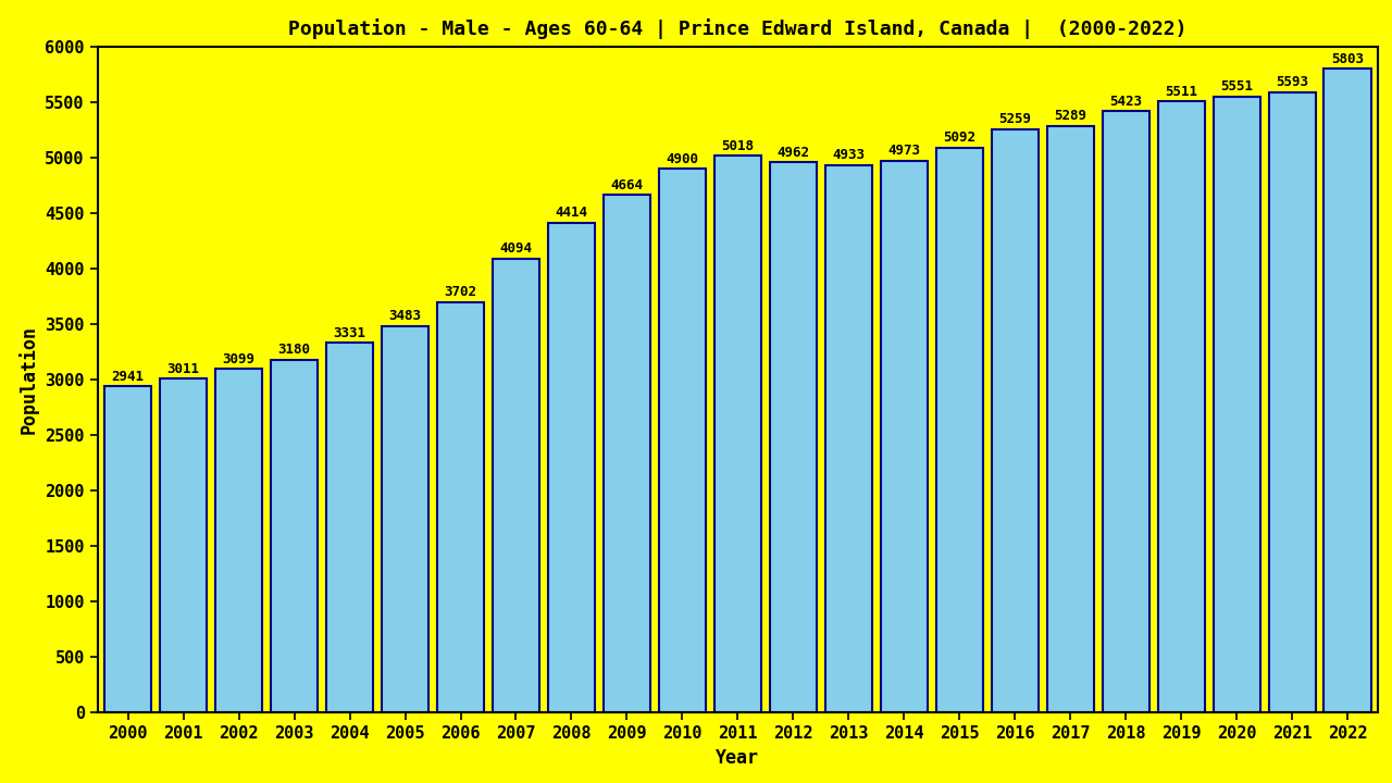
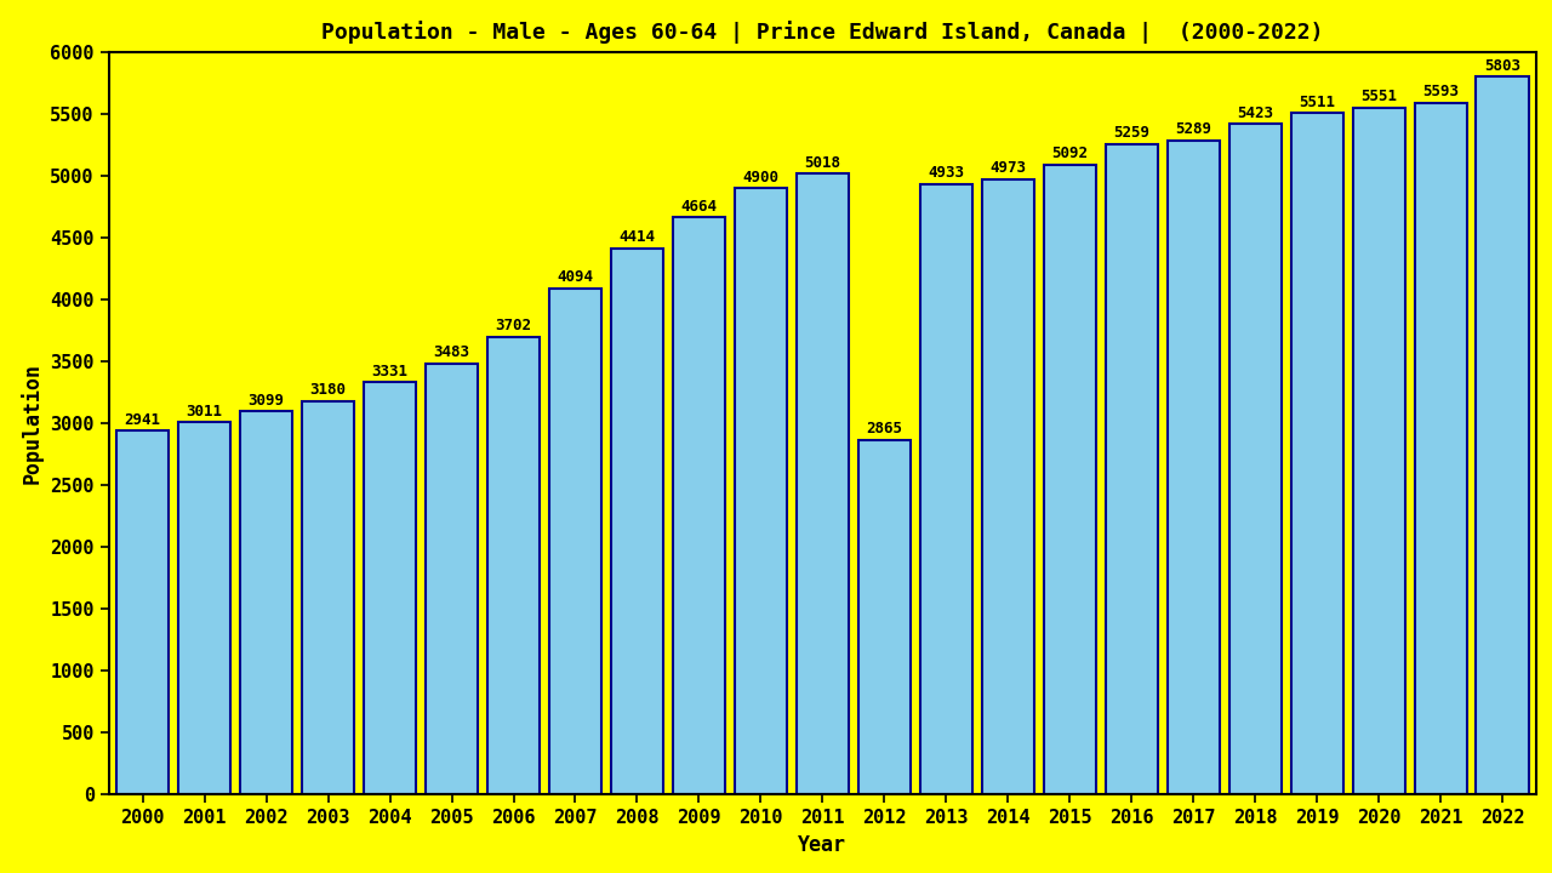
2012: 4962 -> 2865
